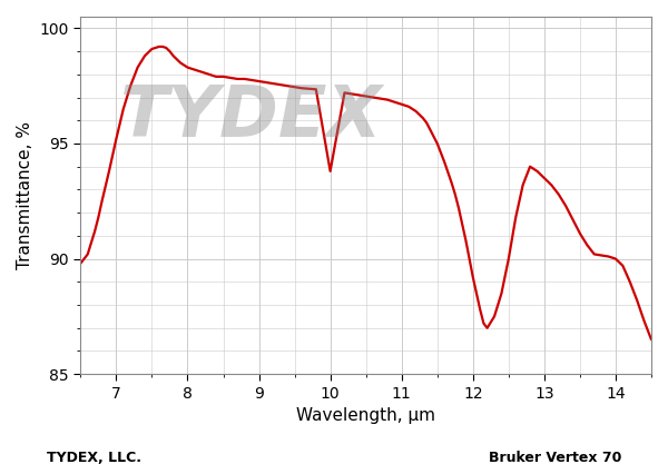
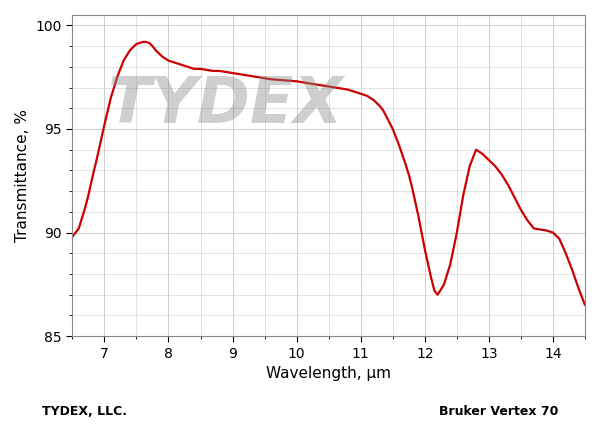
10: 93.80 -> 97.30
